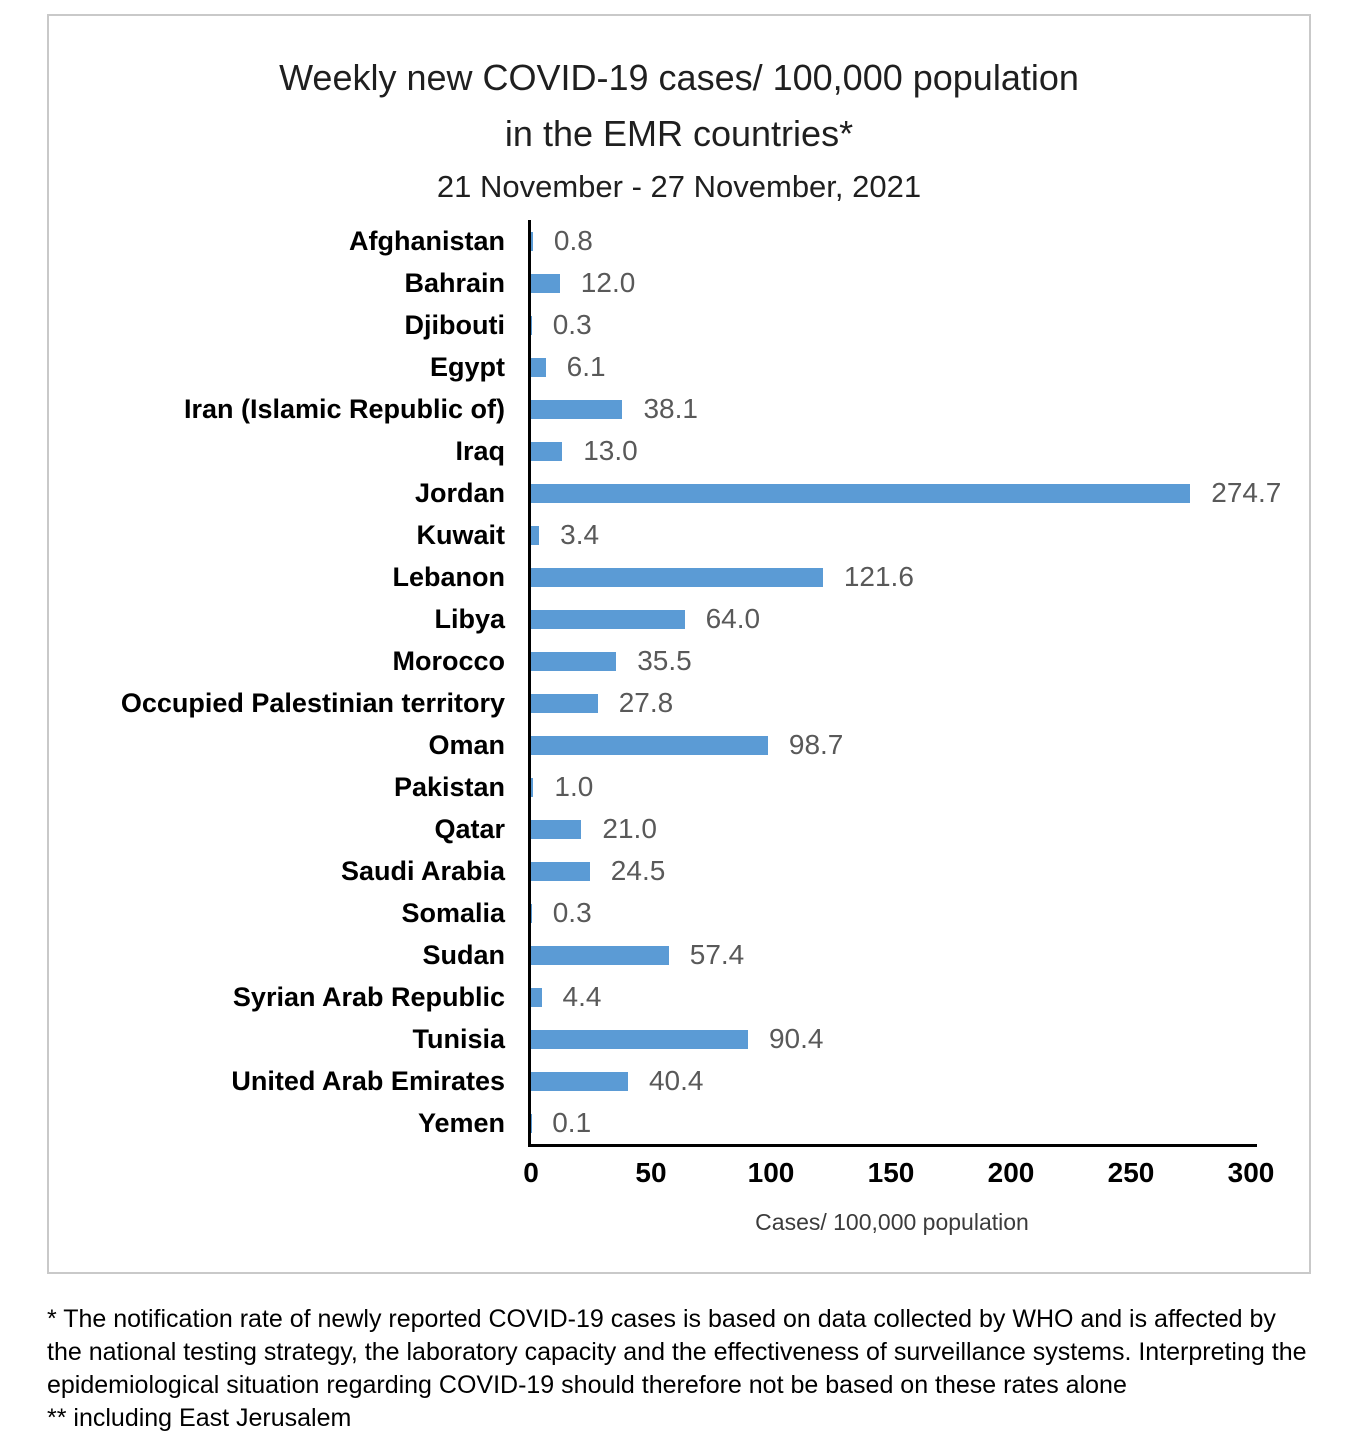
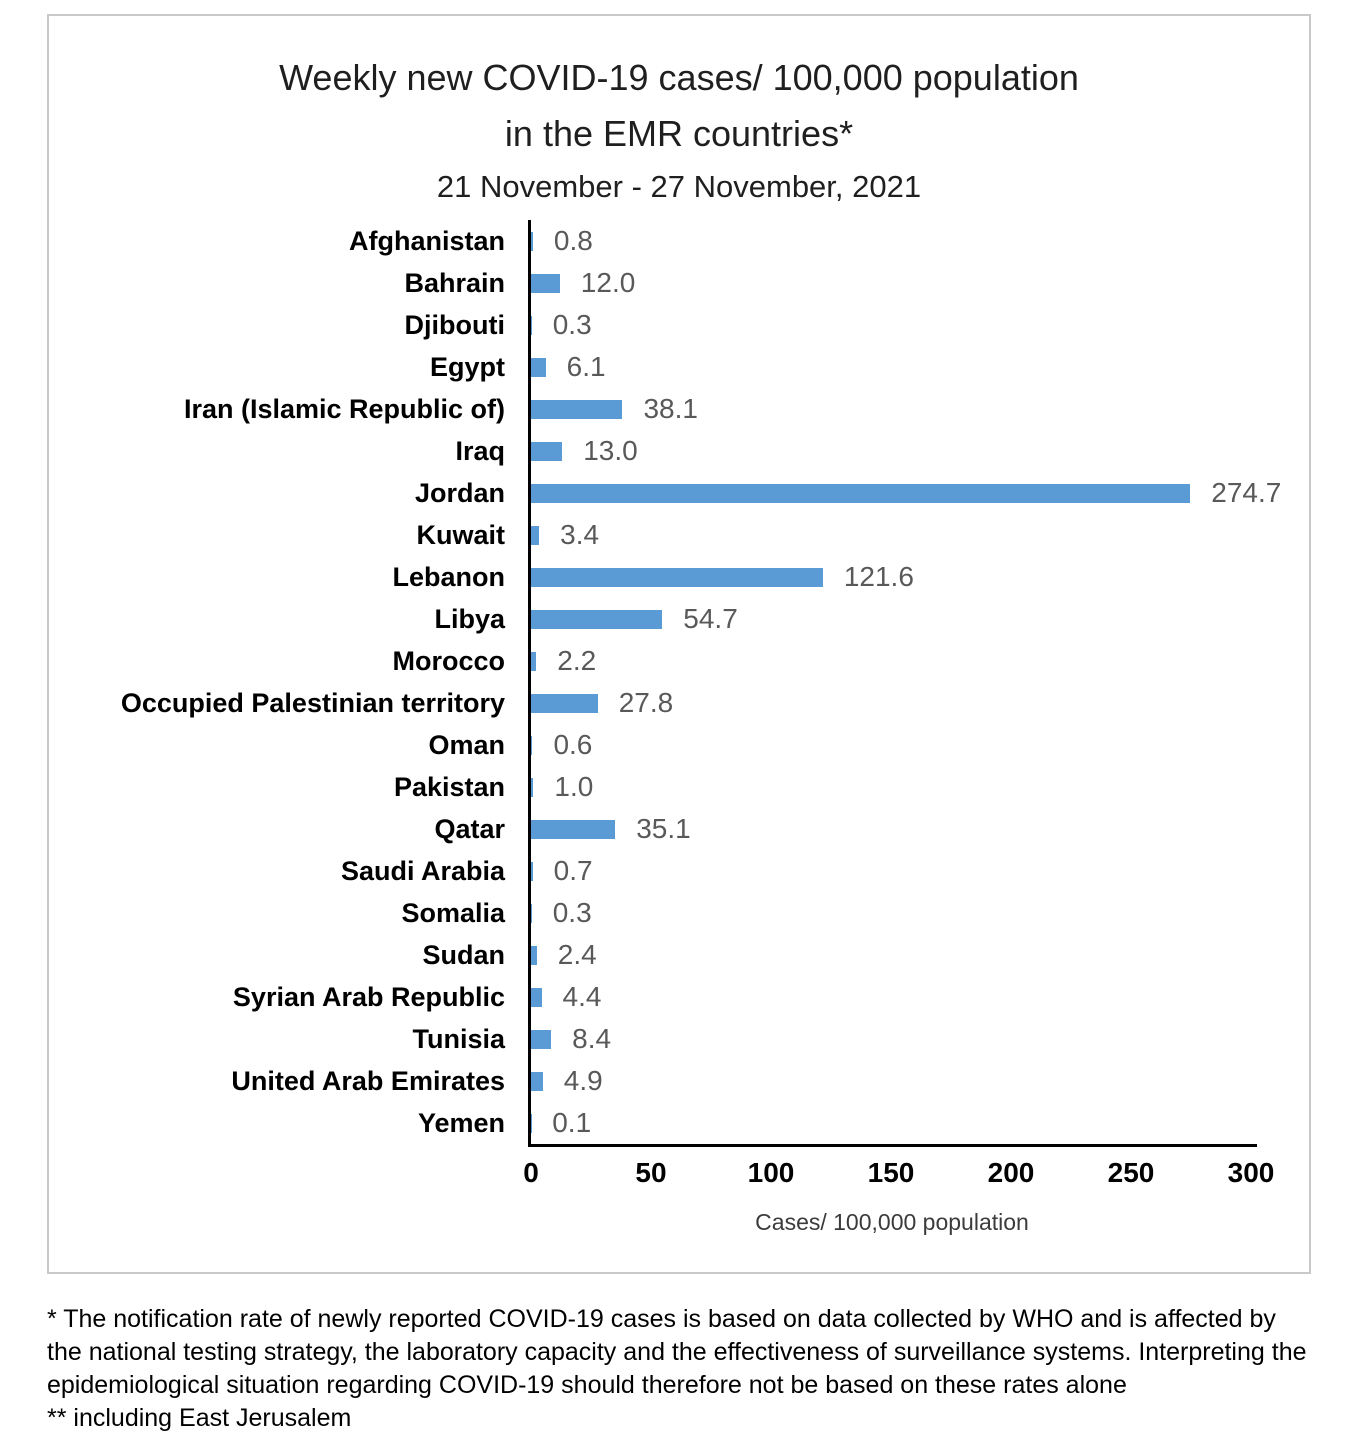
Libya: 64.0 -> 54.7
Morocco: 35.5 -> 2.2
Oman: 98.7 -> 0.6
Qatar: 21.0 -> 35.1
Saudi Arabia: 24.5 -> 0.7
Sudan: 57.4 -> 2.4
Tunisia: 90.4 -> 8.4
United Arab Emirates: 40.4 -> 4.9
